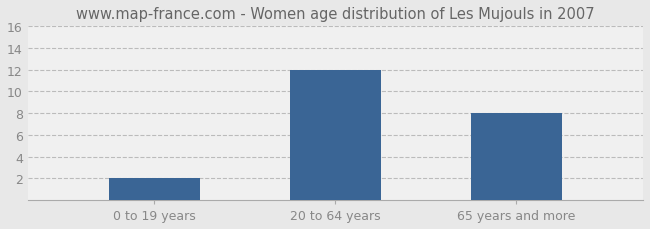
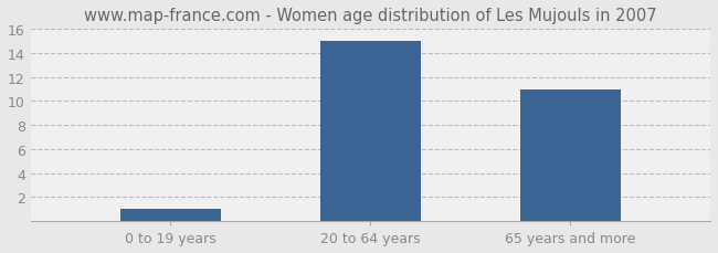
0 to 19 years: 2 -> 1
20 to 64 years: 12 -> 15
65 years and more: 8 -> 11
